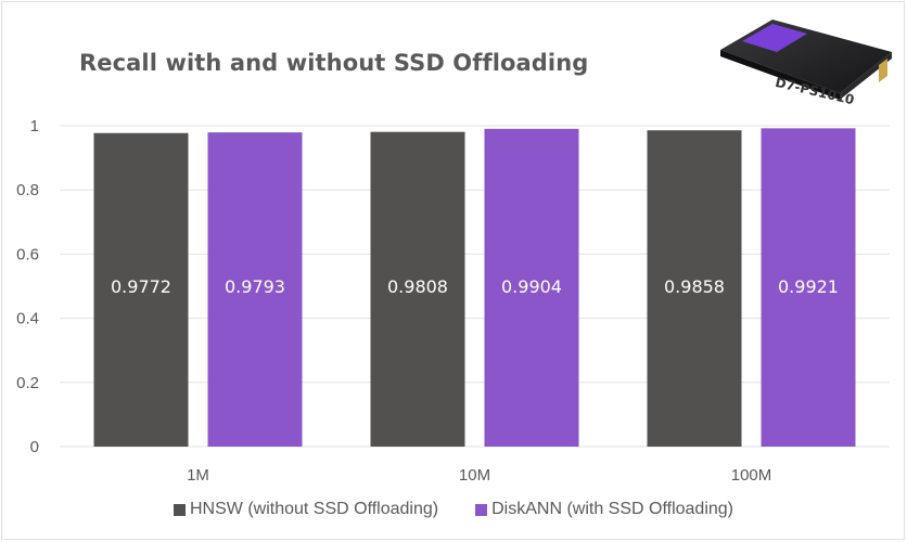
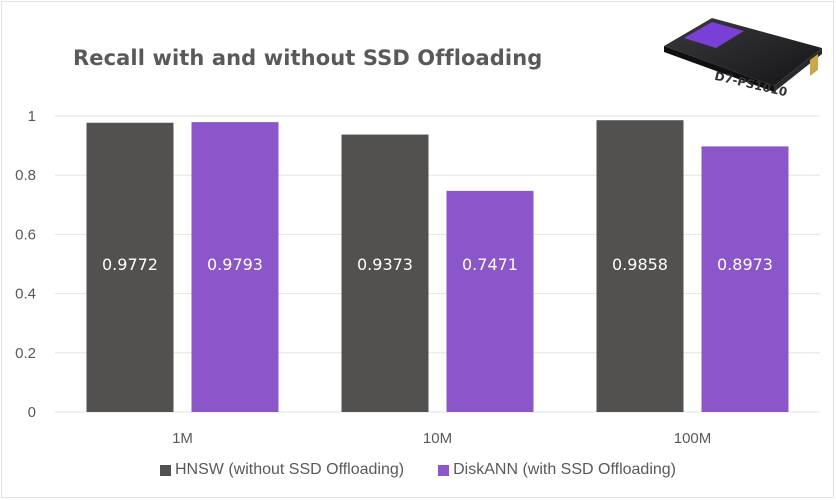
HNSW (without SSD Offloading)/10M: 0.9808 -> 0.9373
DiskANN (with SSD Offloading)/10M: 0.9904 -> 0.7471
DiskANN (with SSD Offloading)/100M: 0.9921 -> 0.8973
